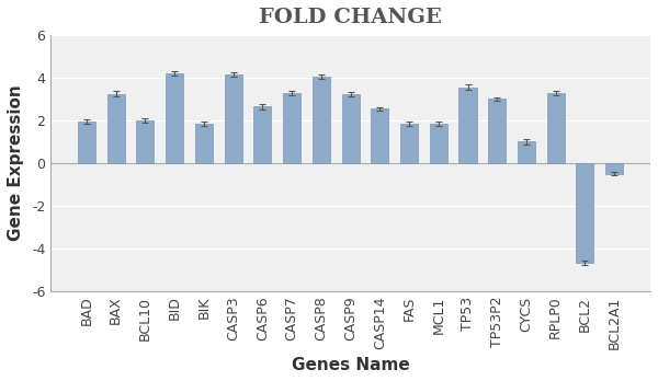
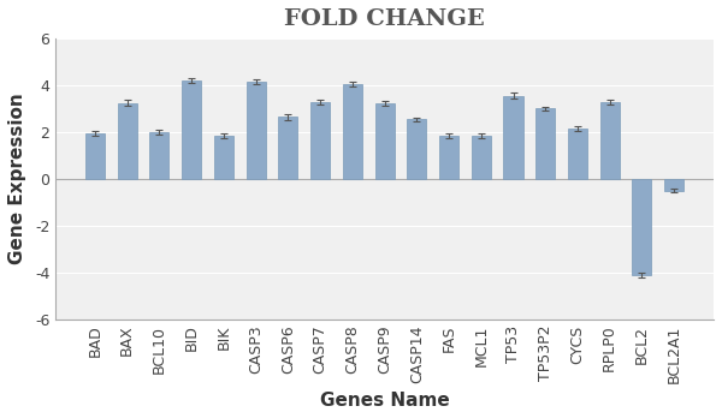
CYCS: 1.0 -> 2.1
BCL2: -4.7 -> -4.1
